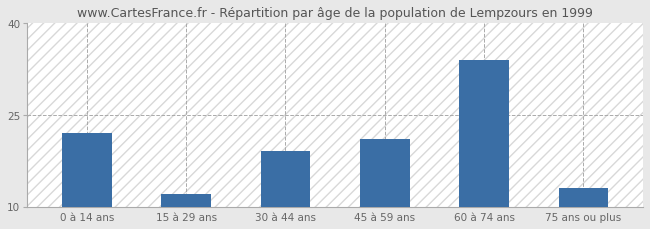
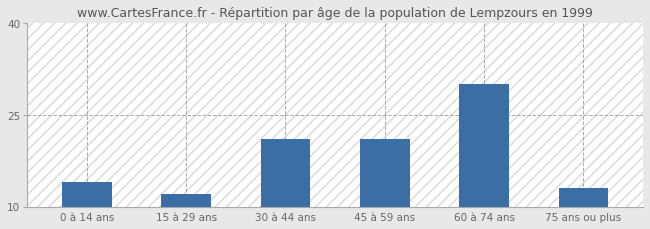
0 à 14 ans: 22 -> 14
30 à 44 ans: 19 -> 21
60 à 74 ans: 34 -> 30
